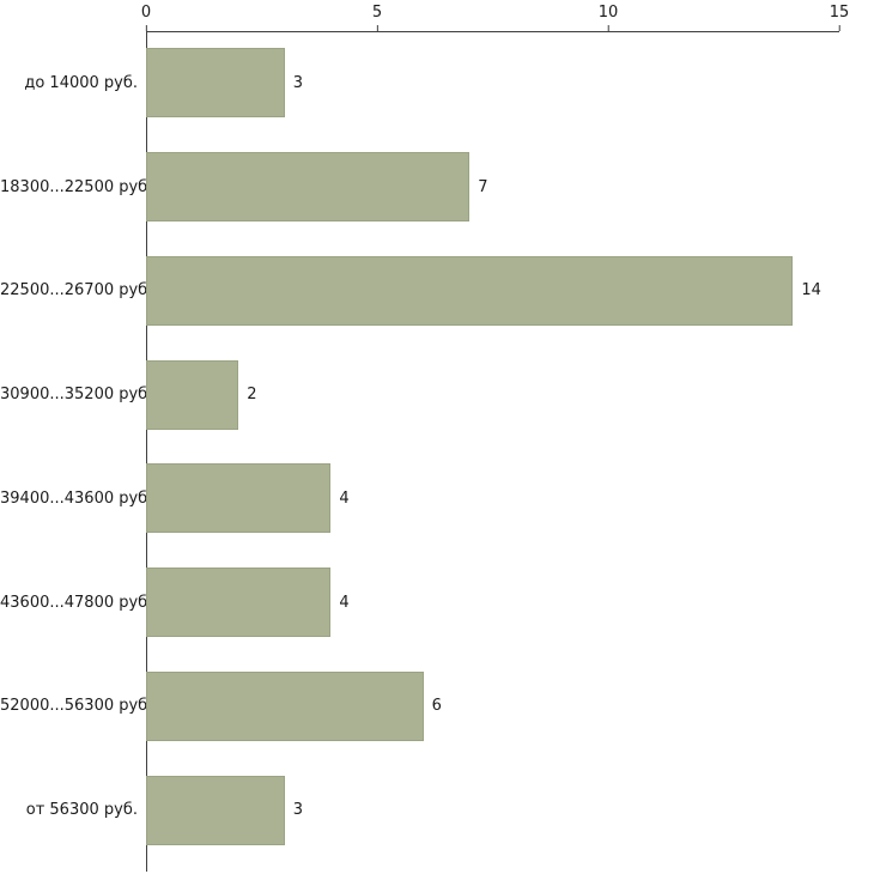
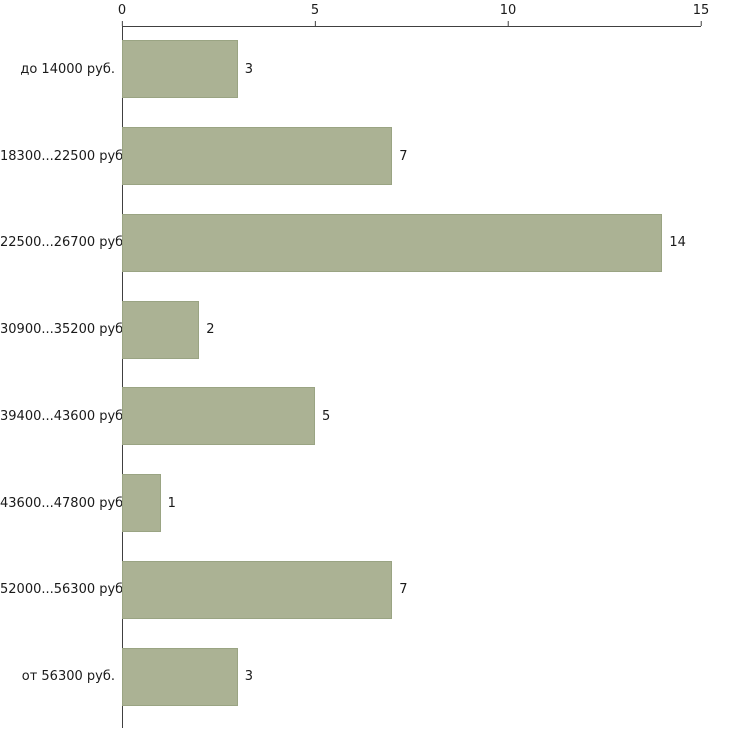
39400...43600 руб.: 4 -> 5
43600...47800 руб.: 4 -> 1
52000...56300 руб.: 6 -> 7
